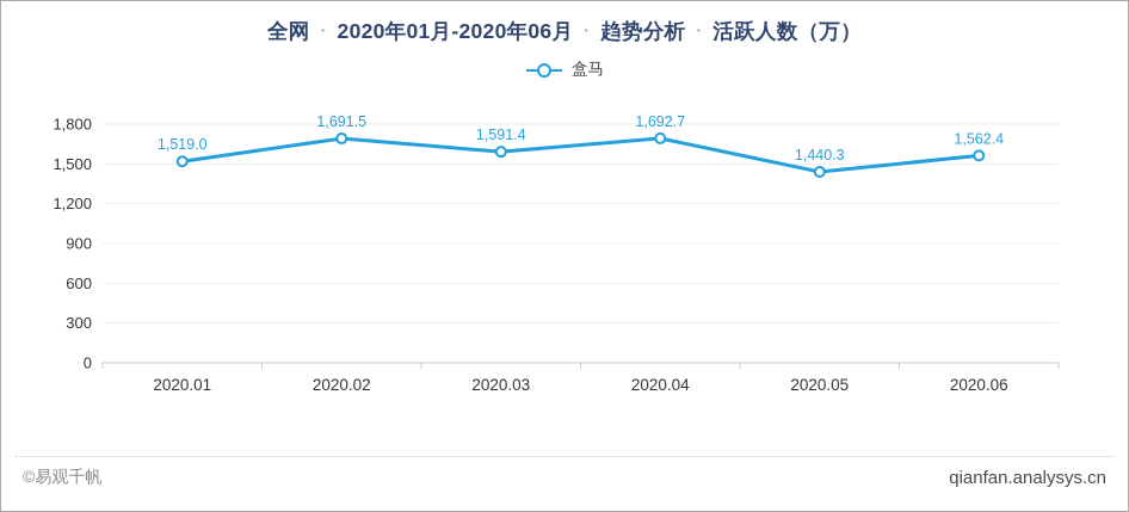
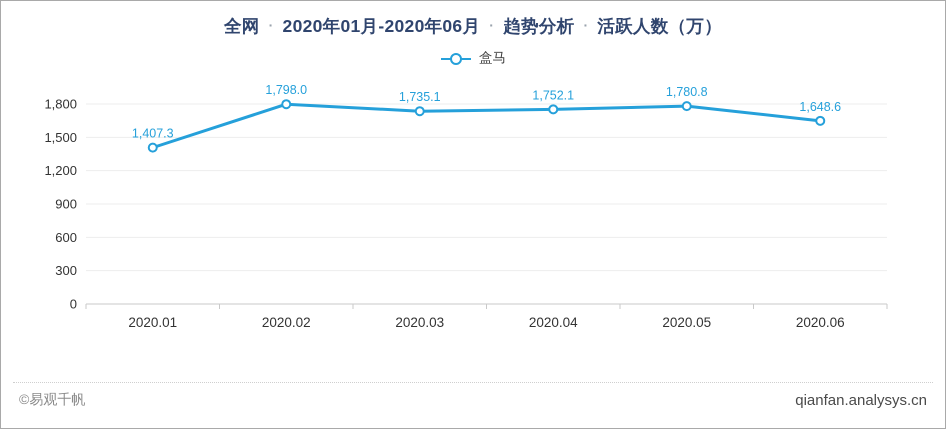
2020.01: 1,519.0 -> 1,407.3
2020.02: 1,691.5 -> 1,798.0
2020.03: 1,591.4 -> 1,735.1
2020.04: 1,692.7 -> 1,752.1
2020.05: 1,440.3 -> 1,780.8
2020.06: 1,562.4 -> 1,648.6
